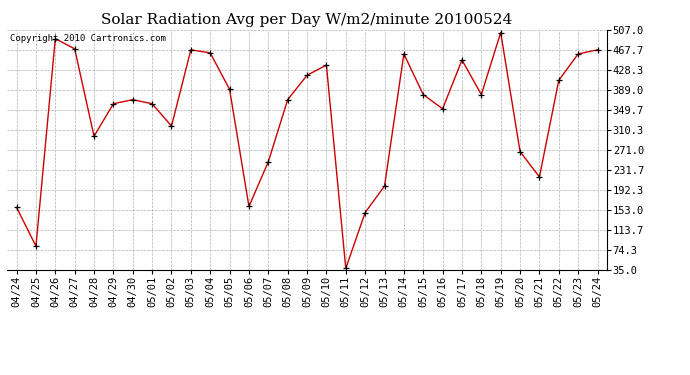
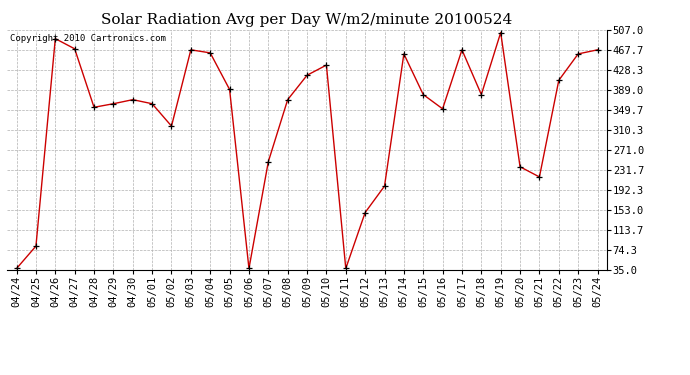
04/24: 158 -> 38
04/28: 298 -> 355
05/06: 160 -> 38
05/17: 448 -> 468
05/20: 268 -> 238
